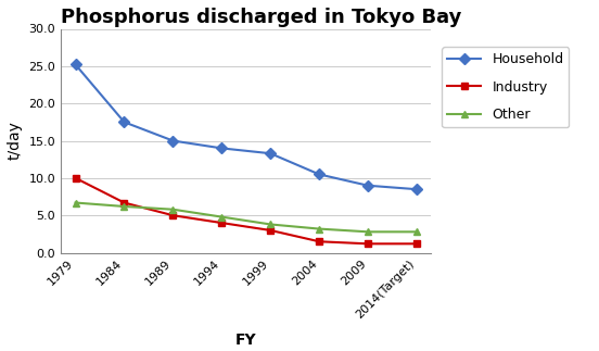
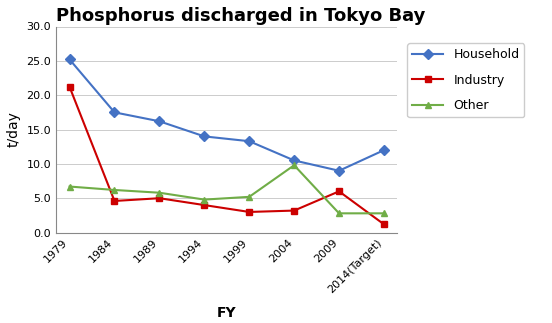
Industry/1979: 10.0 -> 21.2
Industry/1984: 6.7 -> 4.6
Household/1989: 15.0 -> 16.2
Other/1999: 3.8 -> 5.2
Industry/2004: 1.5 -> 3.2
Other/2004: 3.2 -> 9.8
Industry/2009: 1.2 -> 6.0
Household/2014(Target): 8.5 -> 12.0
